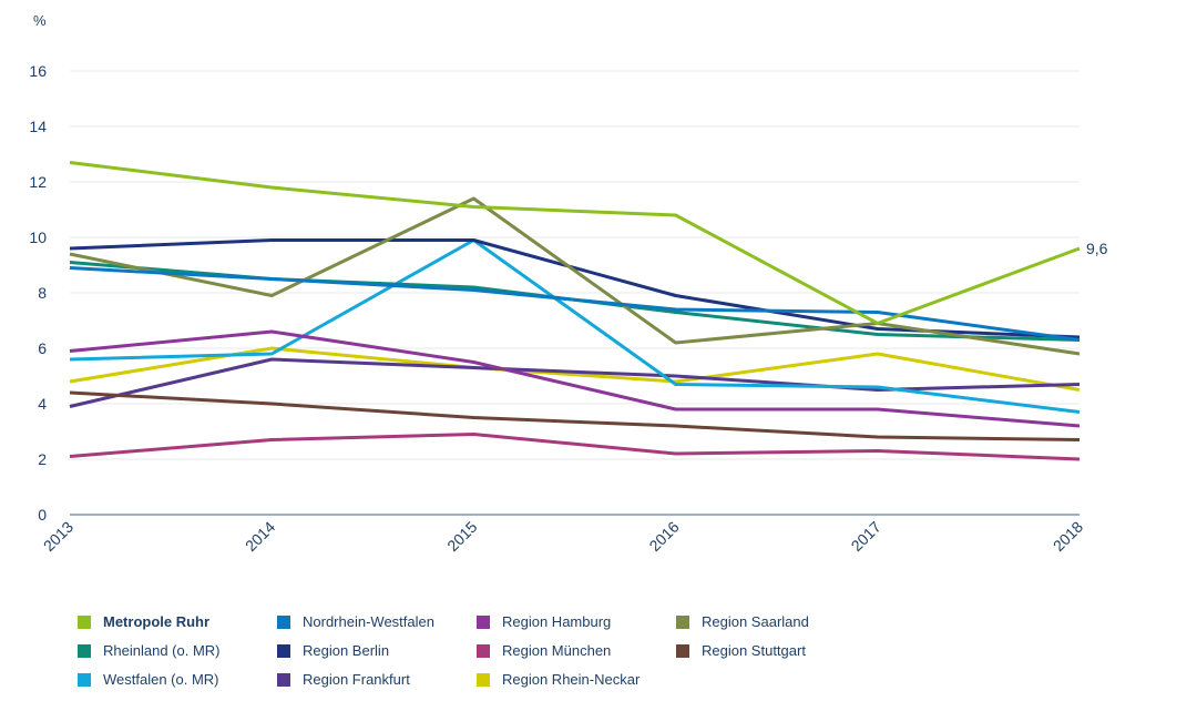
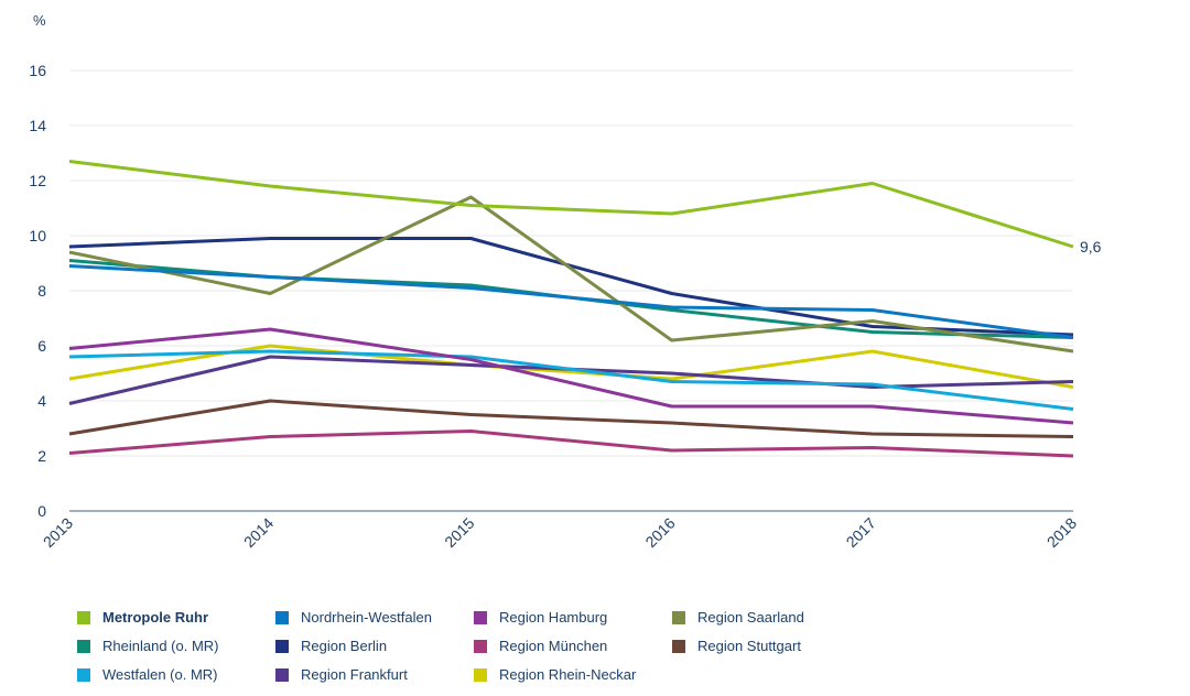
Region Stuttgart/2013: 4.4 -> 2.8
Westfalen (o. MR)/2015: 9.9 -> 5.6
Metropole Ruhr/2017: 6.9 -> 11.9
